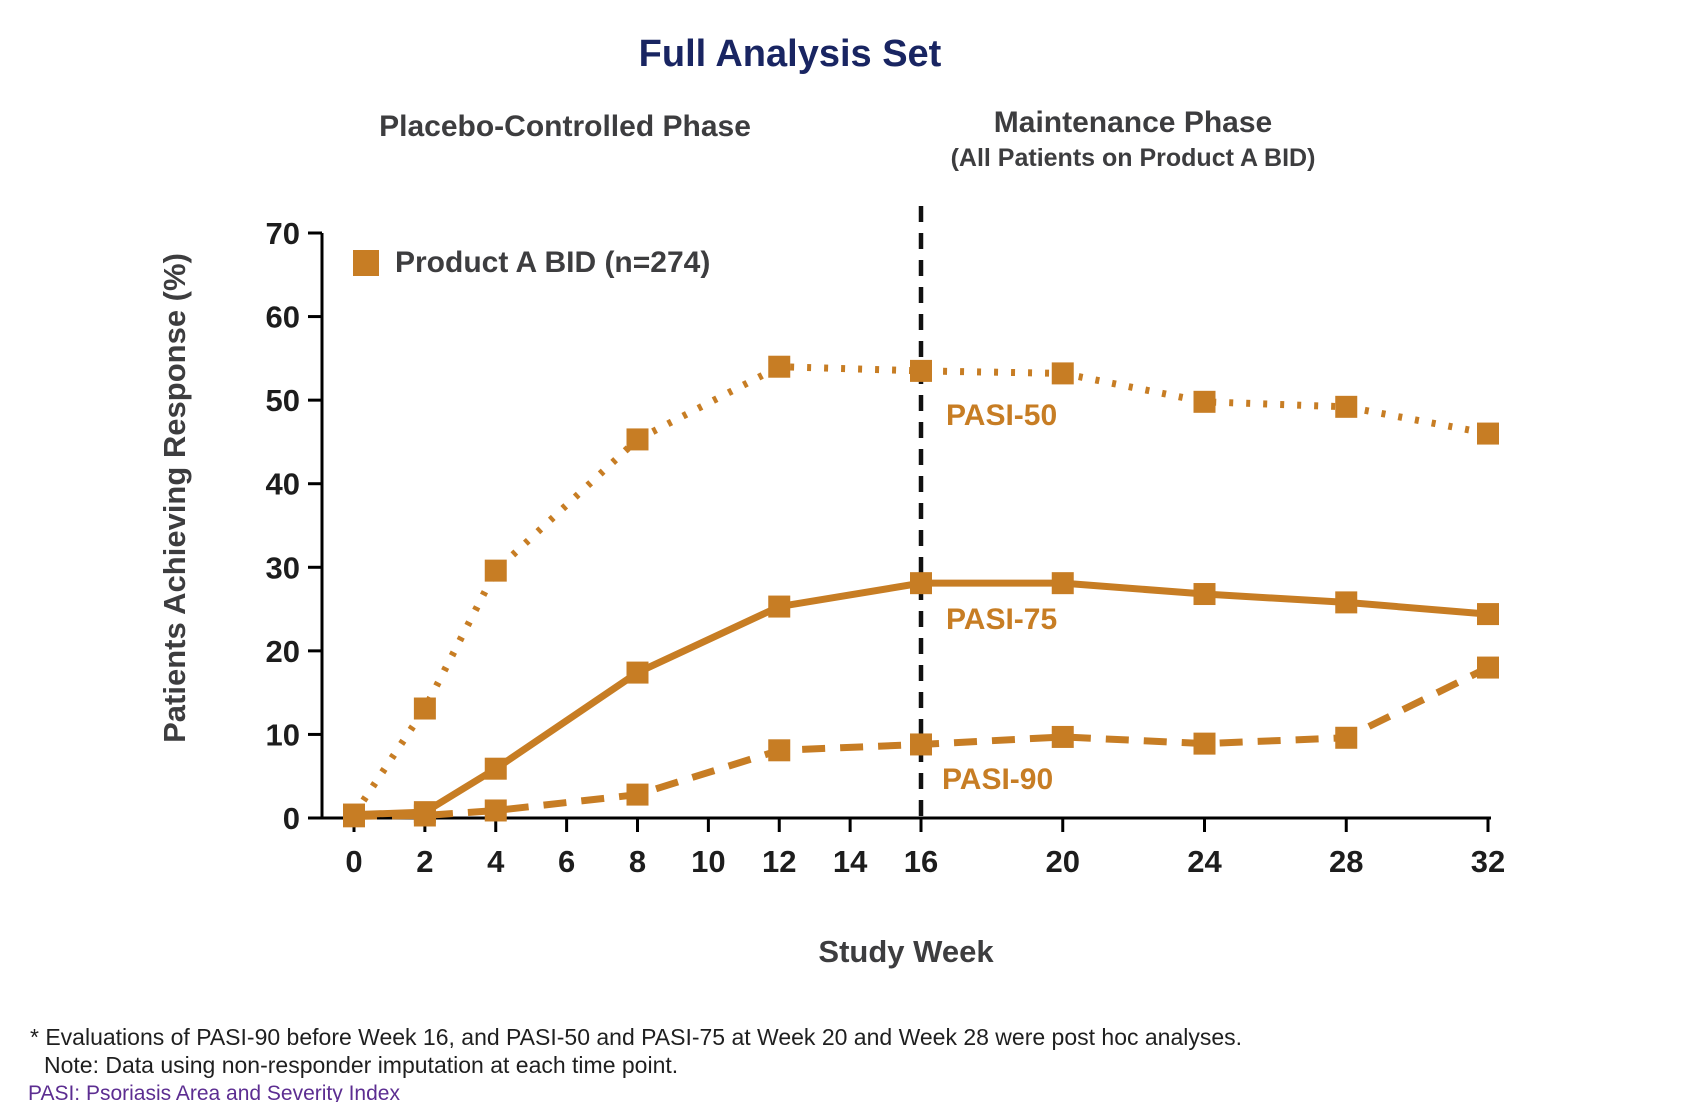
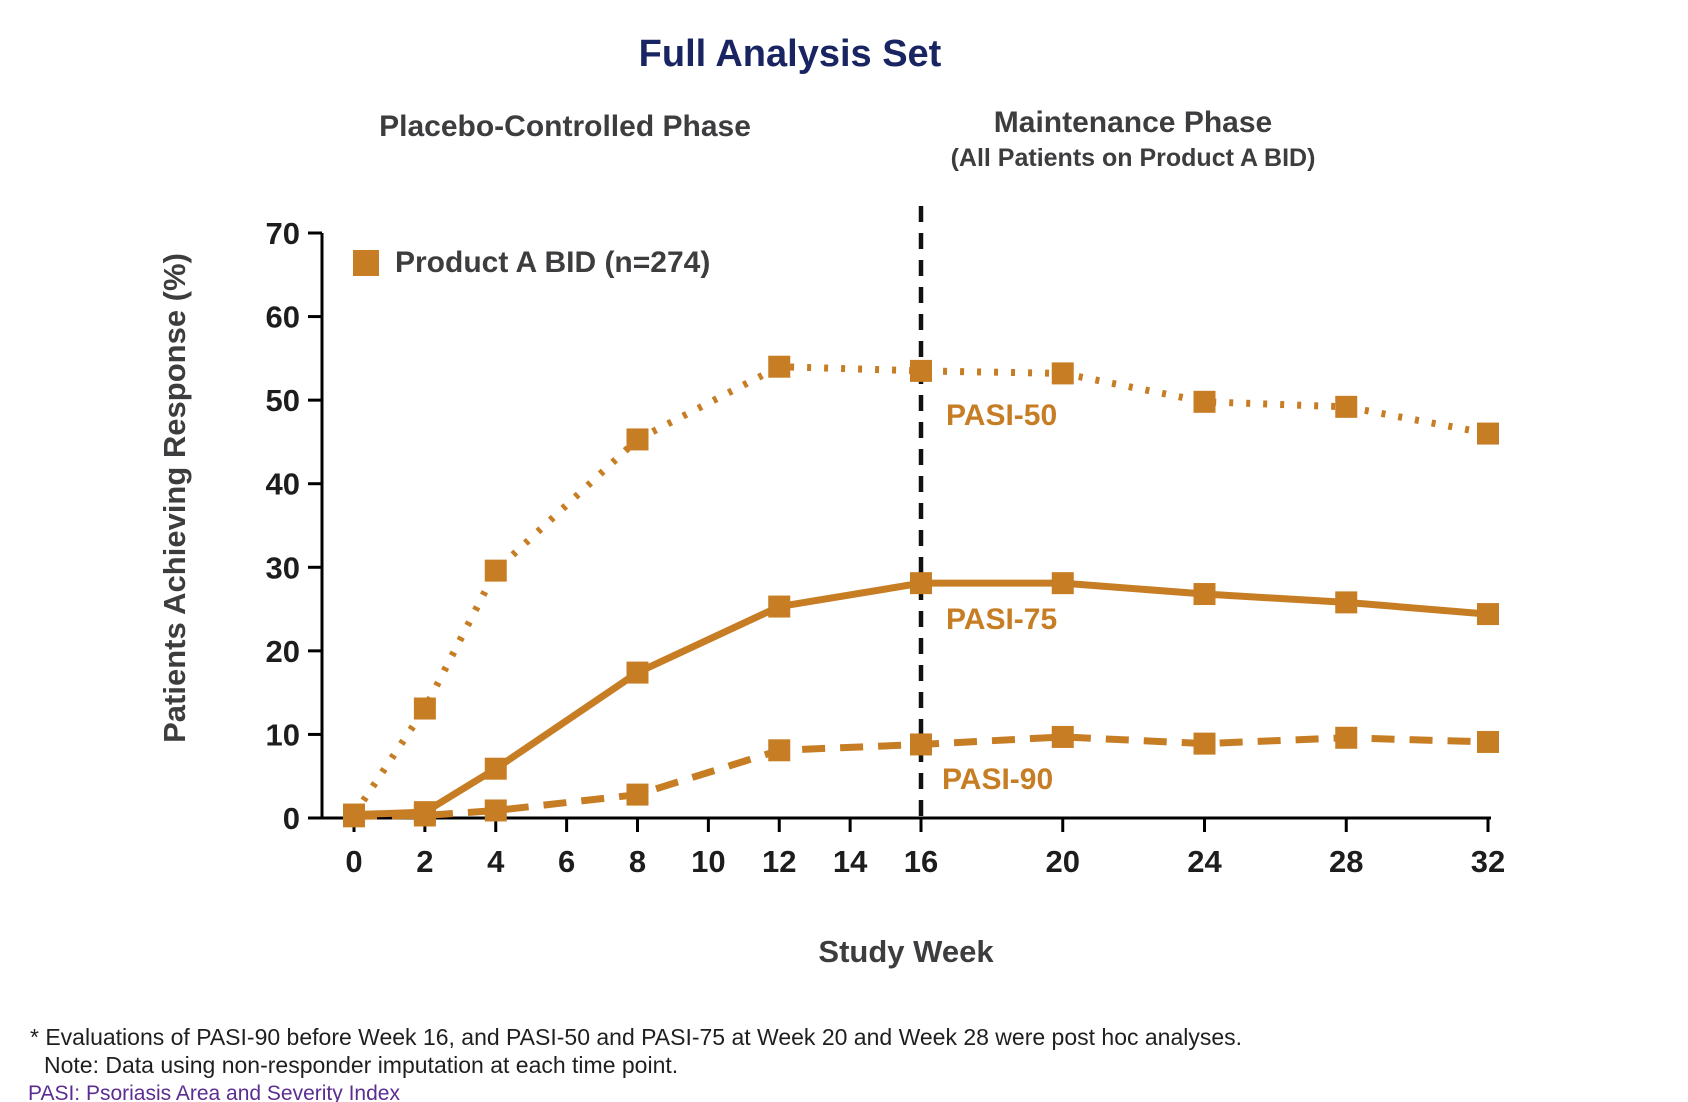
PASI-90/32: 18 -> 9
